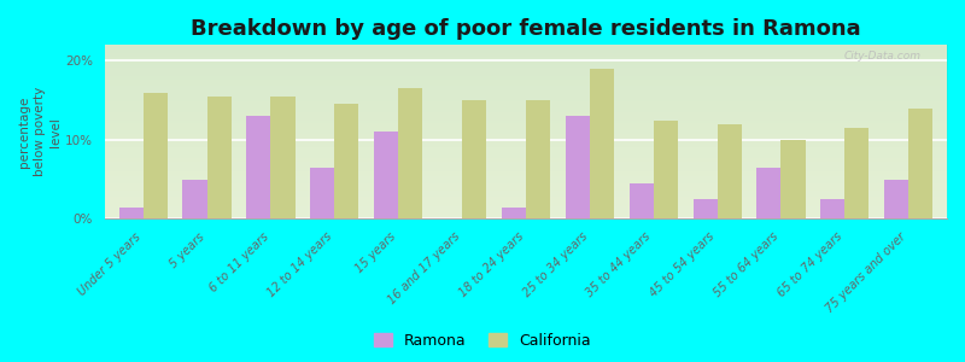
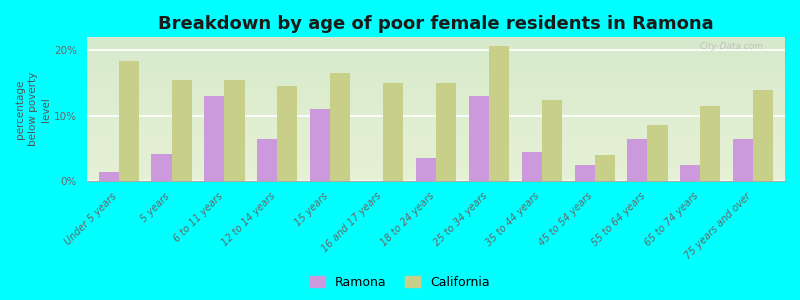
California/Under 5 years: 16.0% -> 18.4%
Ramona/5 years: 5.0% -> 4.2%
Ramona/18 to 24 years: 1.5% -> 3.6%
California/25 to 34 years: 19.0% -> 20.6%
California/45 to 54 years: 12.0% -> 4.0%
California/55 to 64 years: 10.0% -> 8.6%
Ramona/75 years and over: 5.0% -> 6.4%
